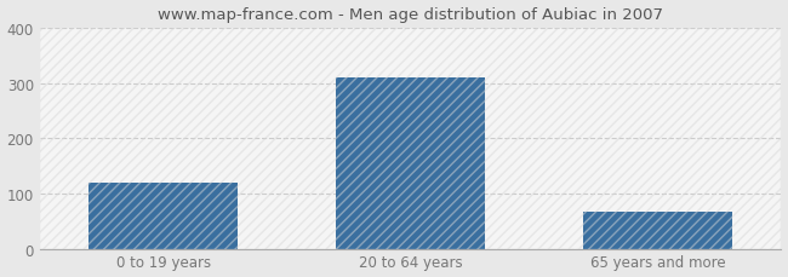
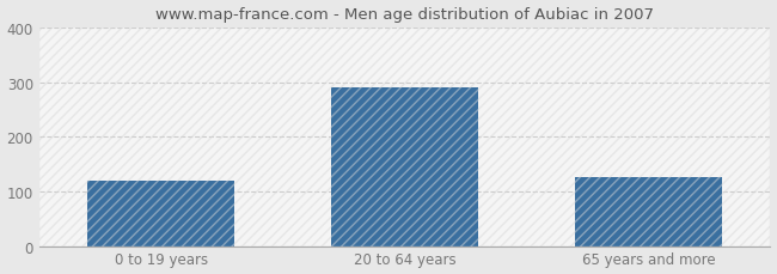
20 to 64 years: 310 -> 290
65 years and more: 66 -> 125
